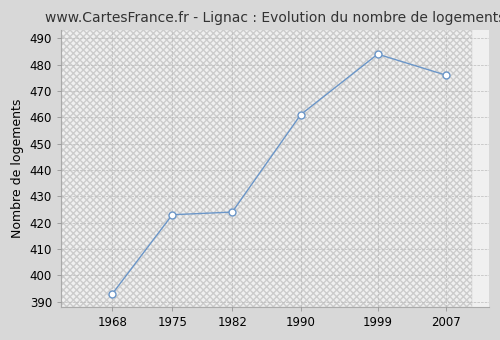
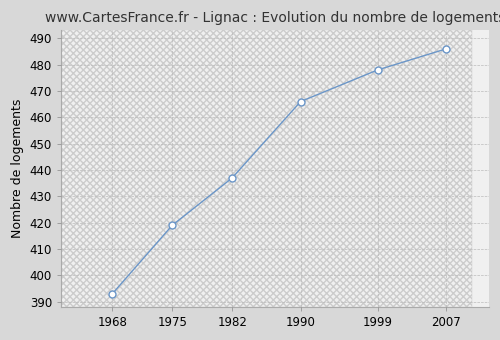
1975: 423 -> 419
1982: 424 -> 437
1990: 461 -> 466
1999: 484 -> 478
2007: 476 -> 486
